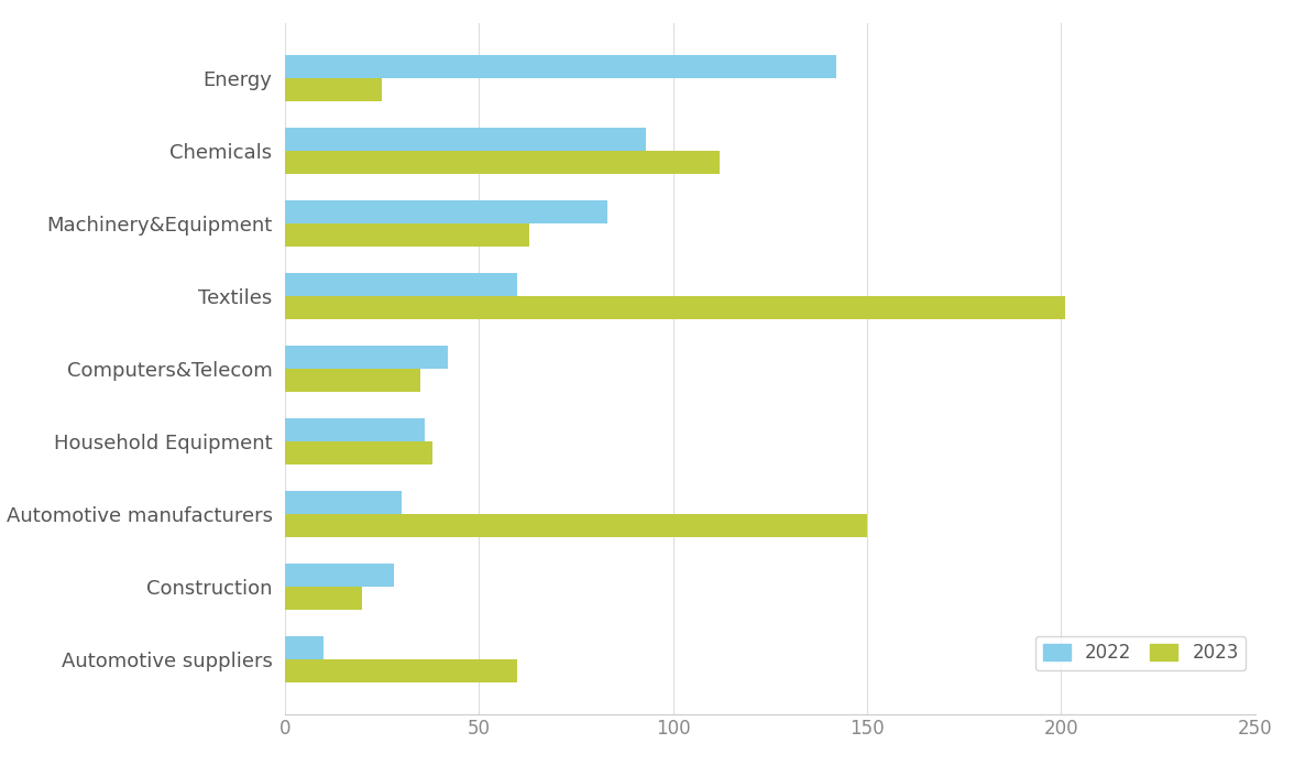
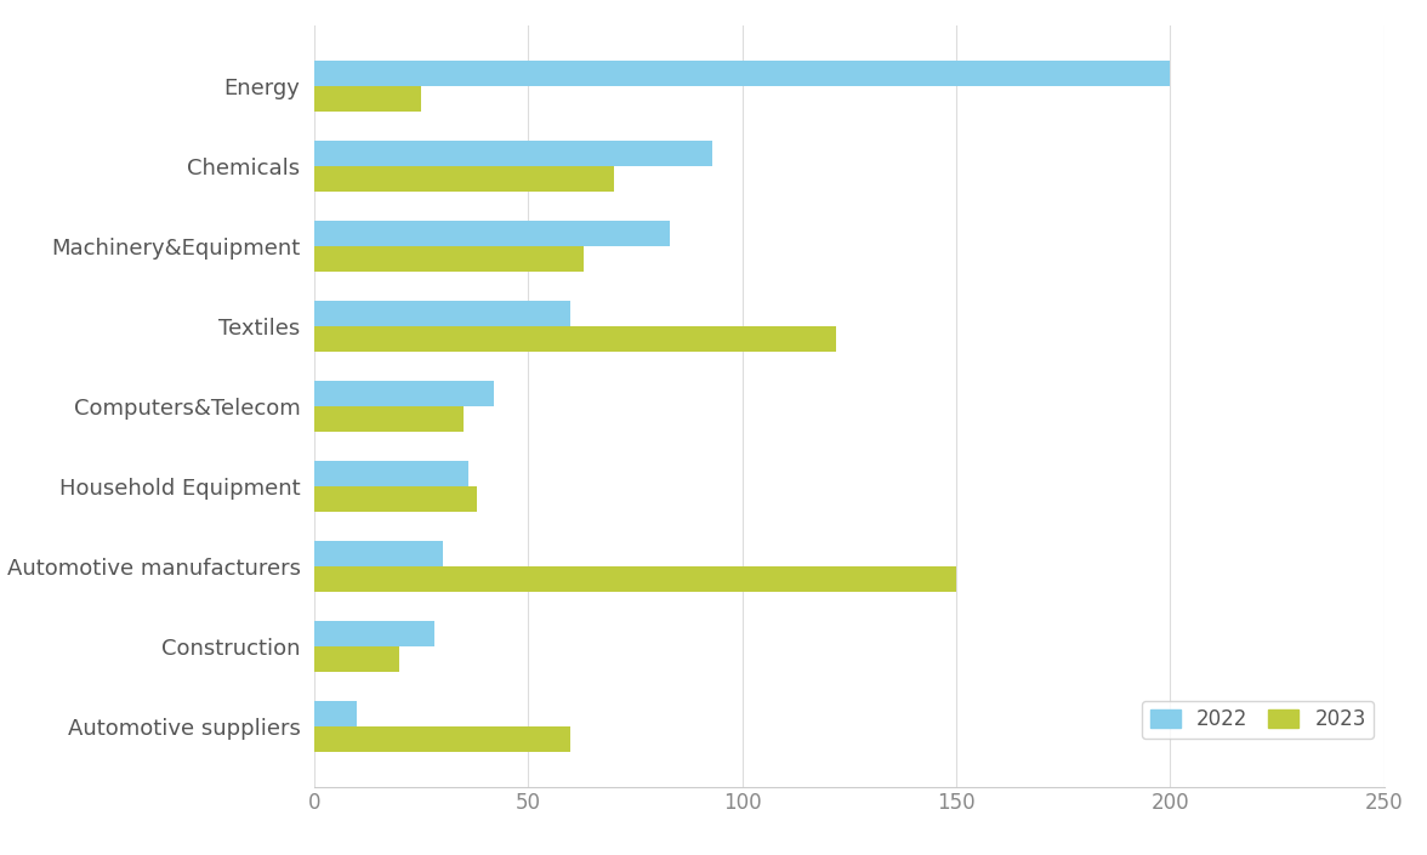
2022/Energy: 142 -> 200
2023/Chemicals: 112 -> 70
2023/Textiles: 201 -> 122
